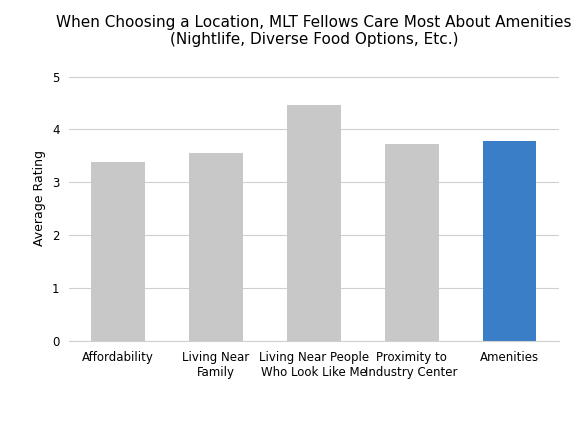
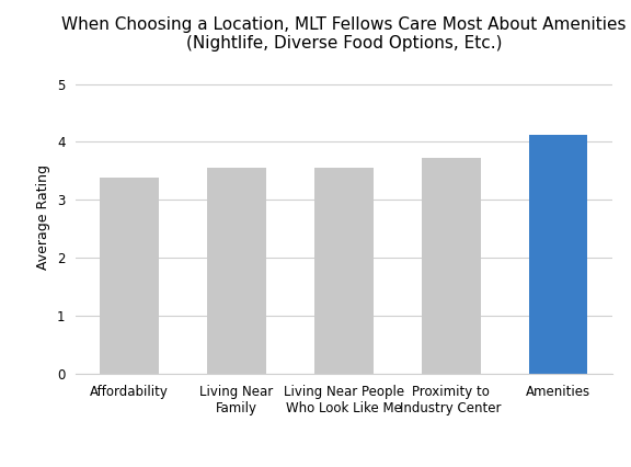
Living Near People Who Look Like Me: 4.46 -> 3.55
Amenities: 3.78 -> 4.12
